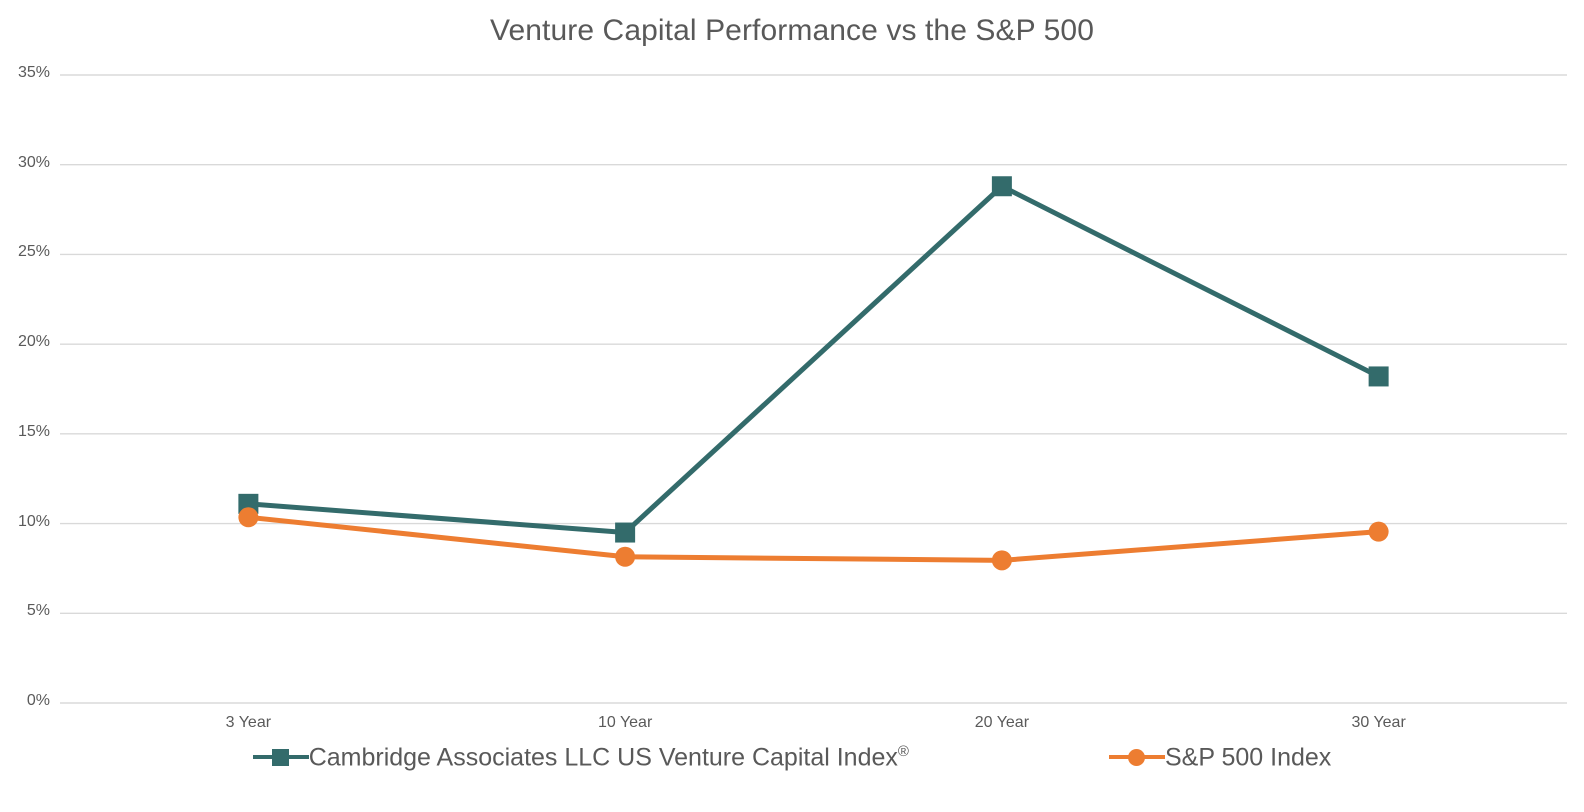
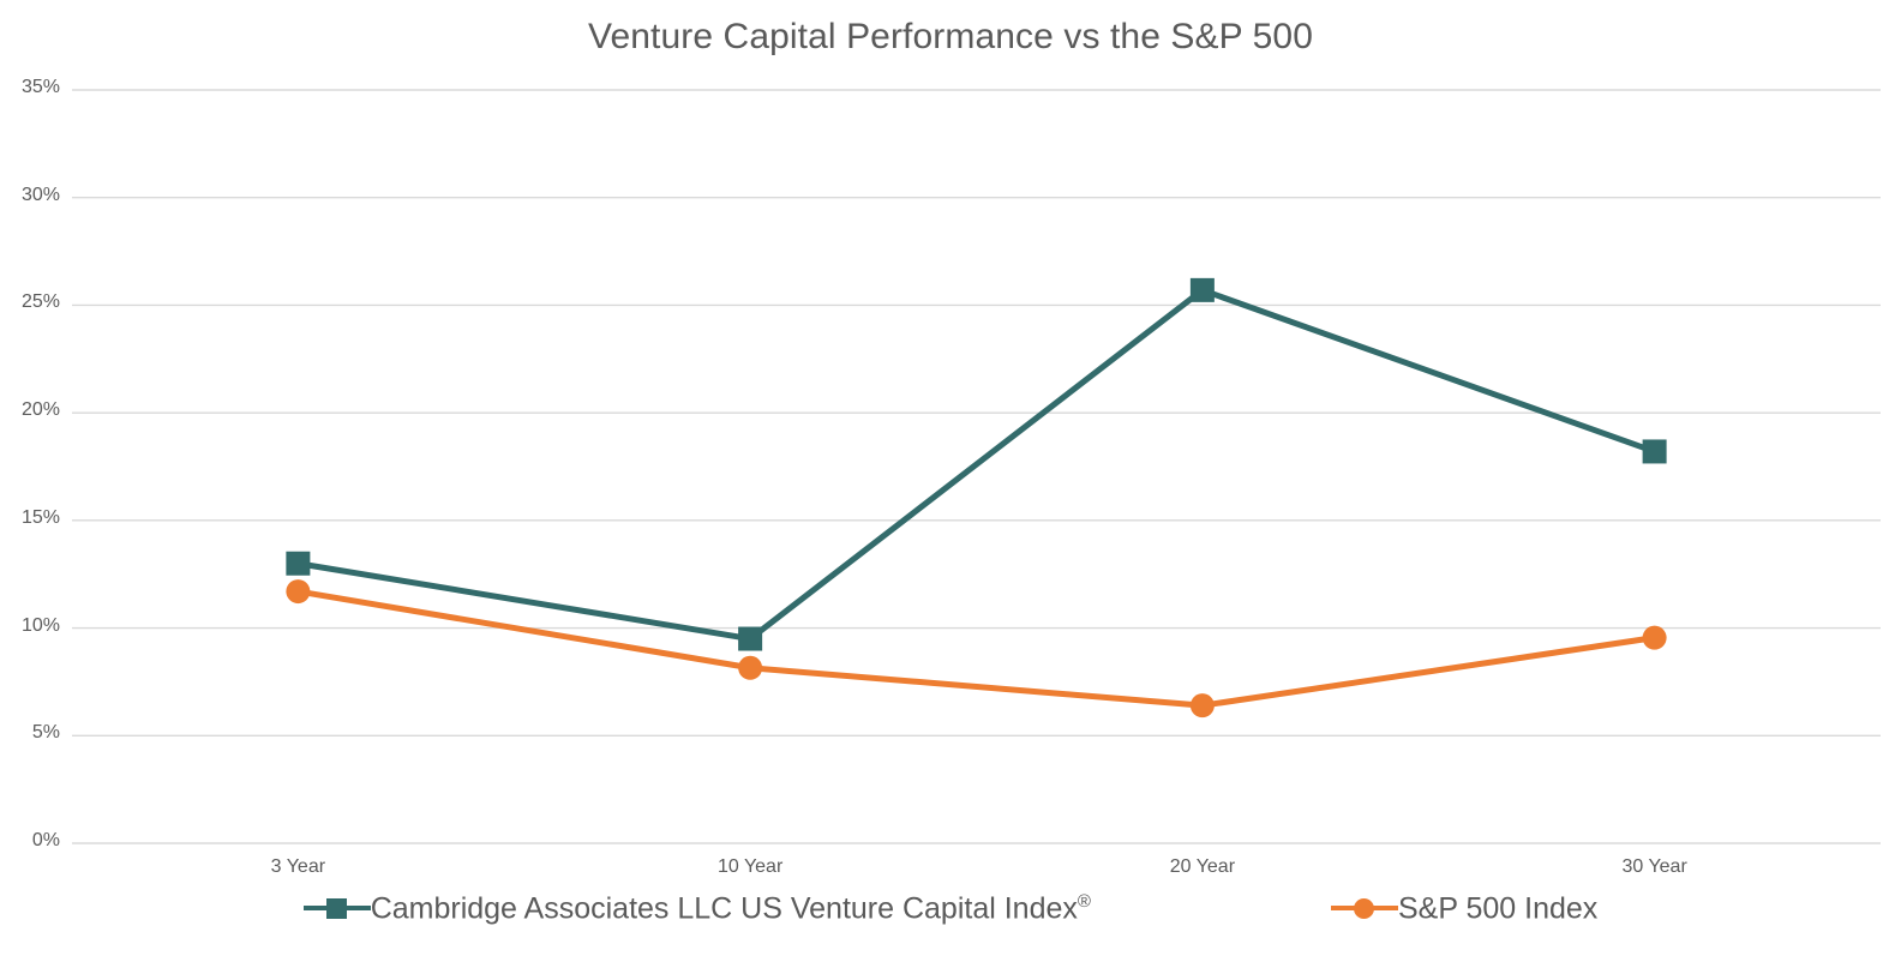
Cambridge Associates LLC US Venture Capital Index/3 Year: 11.1% -> 13.0%
S&P 500 Index/3 Year: 10.3% -> 11.7%
Cambridge Associates LLC US Venture Capital Index/20 Year: 28.8% -> 25.7%
S&P 500 Index/20 Year: 8.0% -> 6.4%
